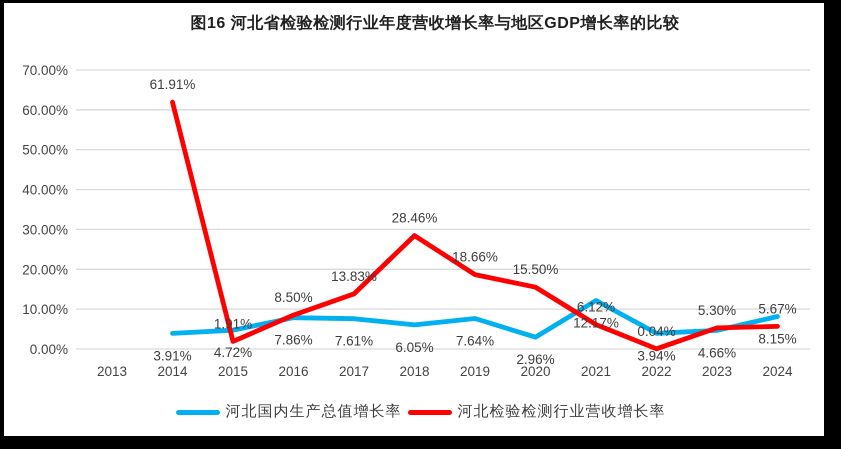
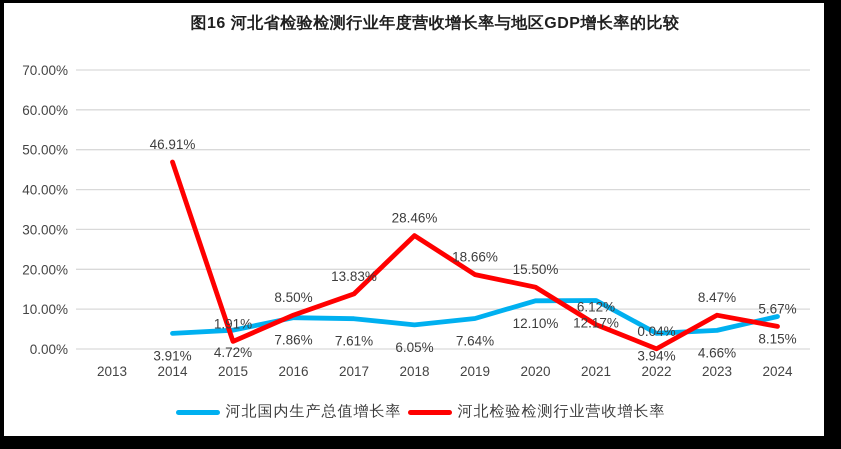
河北检验检测行业营收增长率/2014: 61.91% -> 46.91%
河北国内生产总值增长率/2020: 2.96% -> 12.10%
河北检验检测行业营收增长率/2023: 5.30% -> 8.47%
